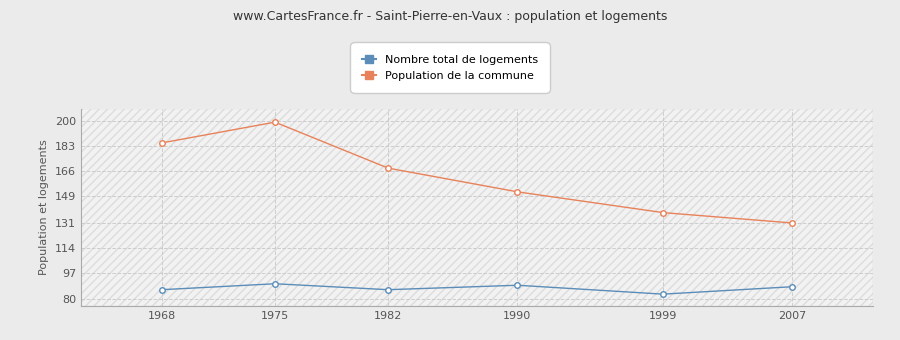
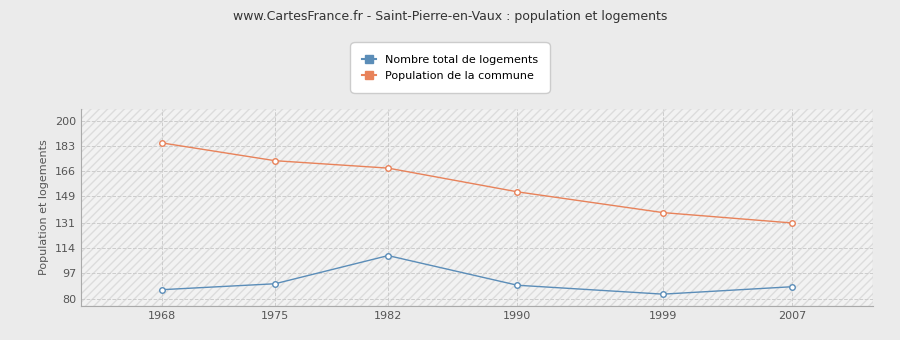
Population de la commune/1975: 199 -> 173
Nombre total de logements/1982: 86 -> 109
